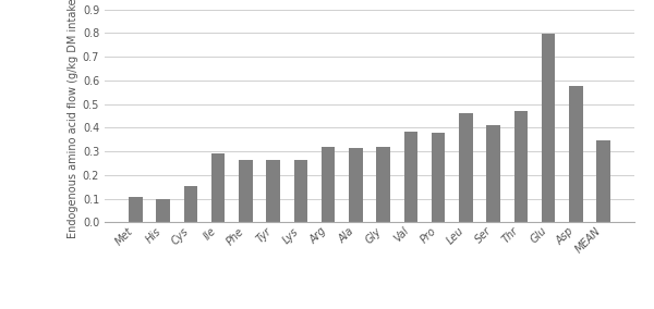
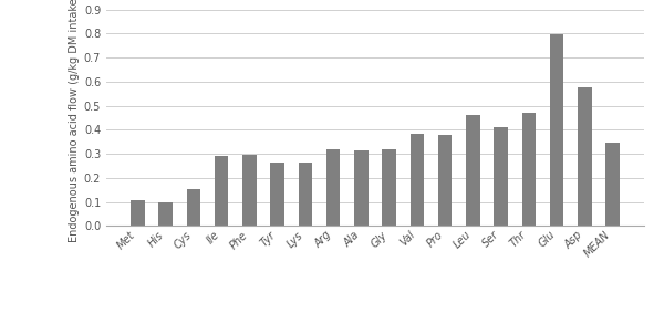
Phe: 0.265 -> 0.295
